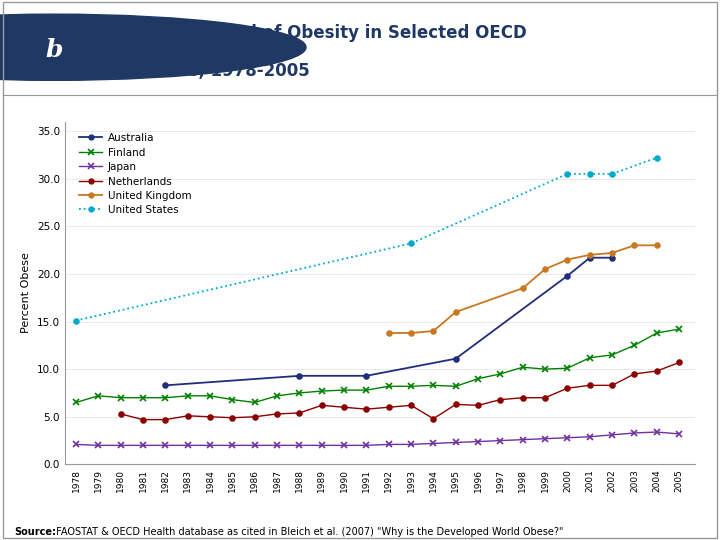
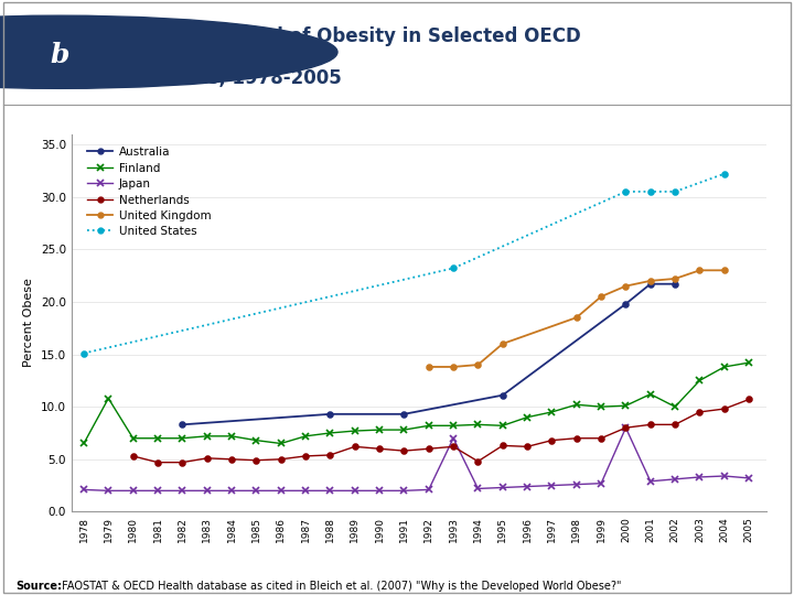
Finland/1979: 7.2 -> 10.8
Japan/1993: 2.1 -> 7.0
Japan/2000: 2.8 -> 8.0
Finland/2002: 11.5 -> 10.0
